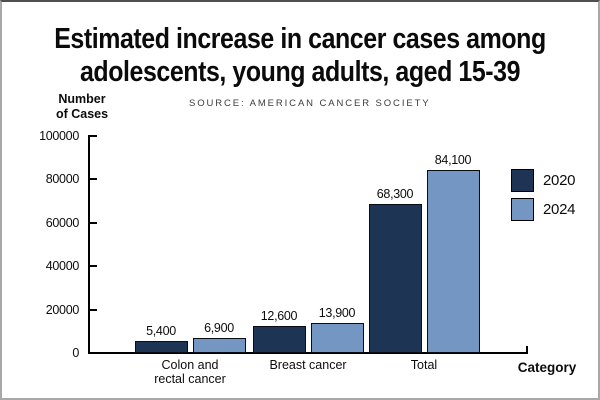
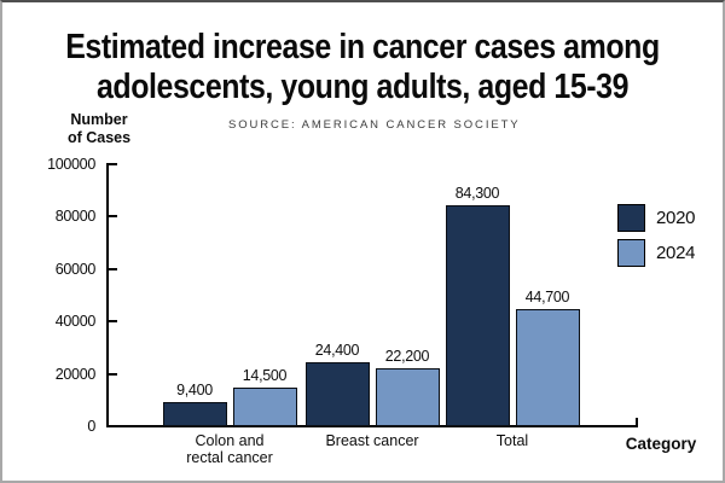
2020/Colon and rectal cancer: 5,400 -> 9,400
2024/Colon and rectal cancer: 6,900 -> 14,500
2020/Breast cancer: 12,600 -> 24,400
2024/Breast cancer: 13,900 -> 22,200
2020/Total: 68,300 -> 84,300
2024/Total: 84,100 -> 44,700
